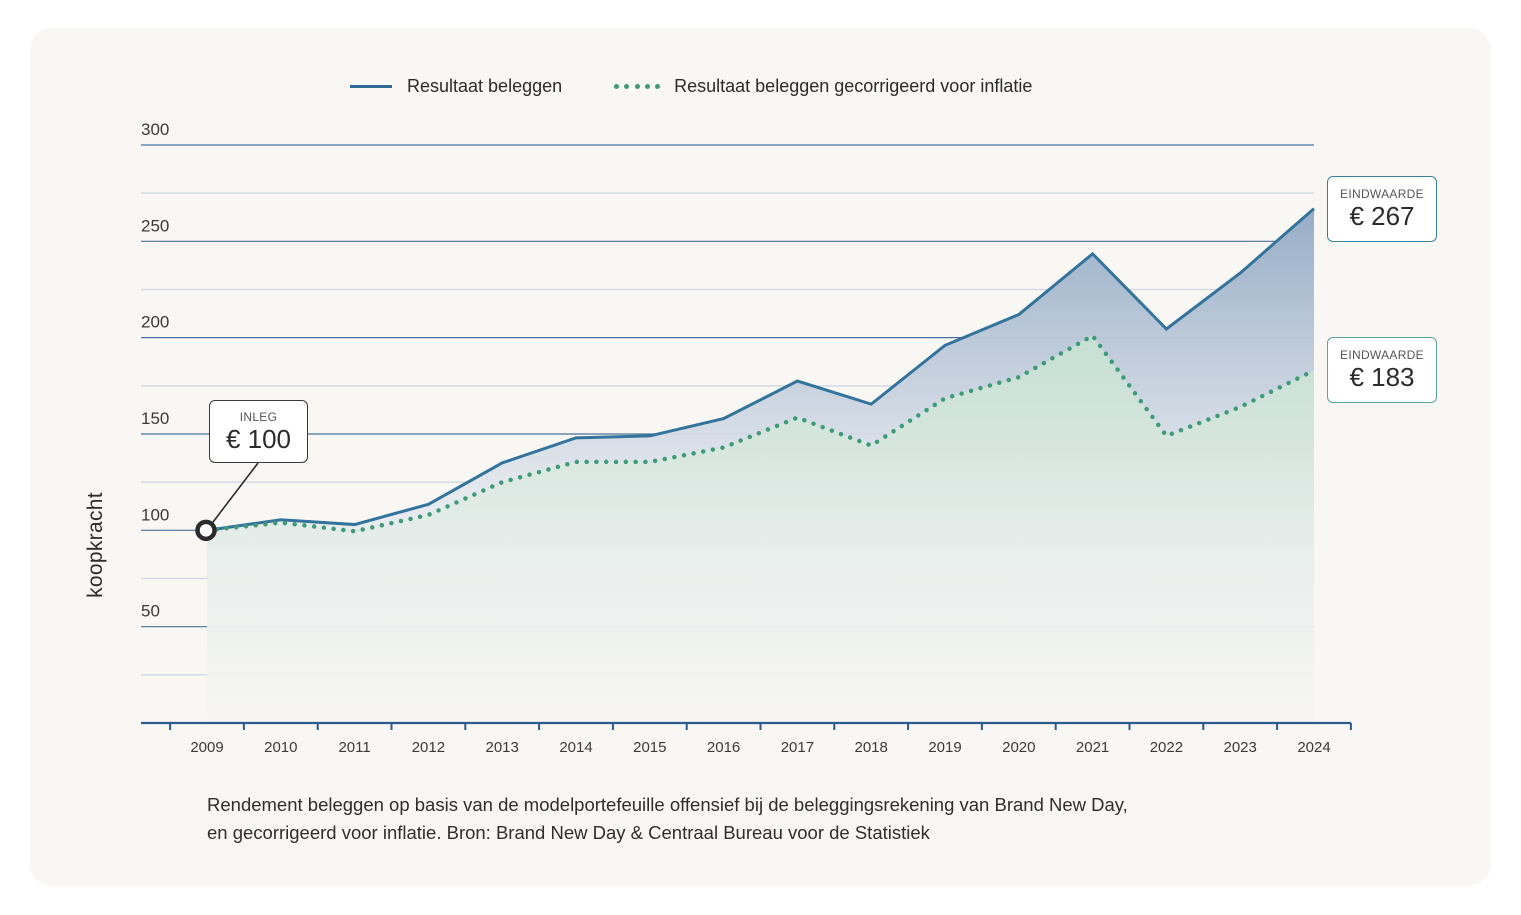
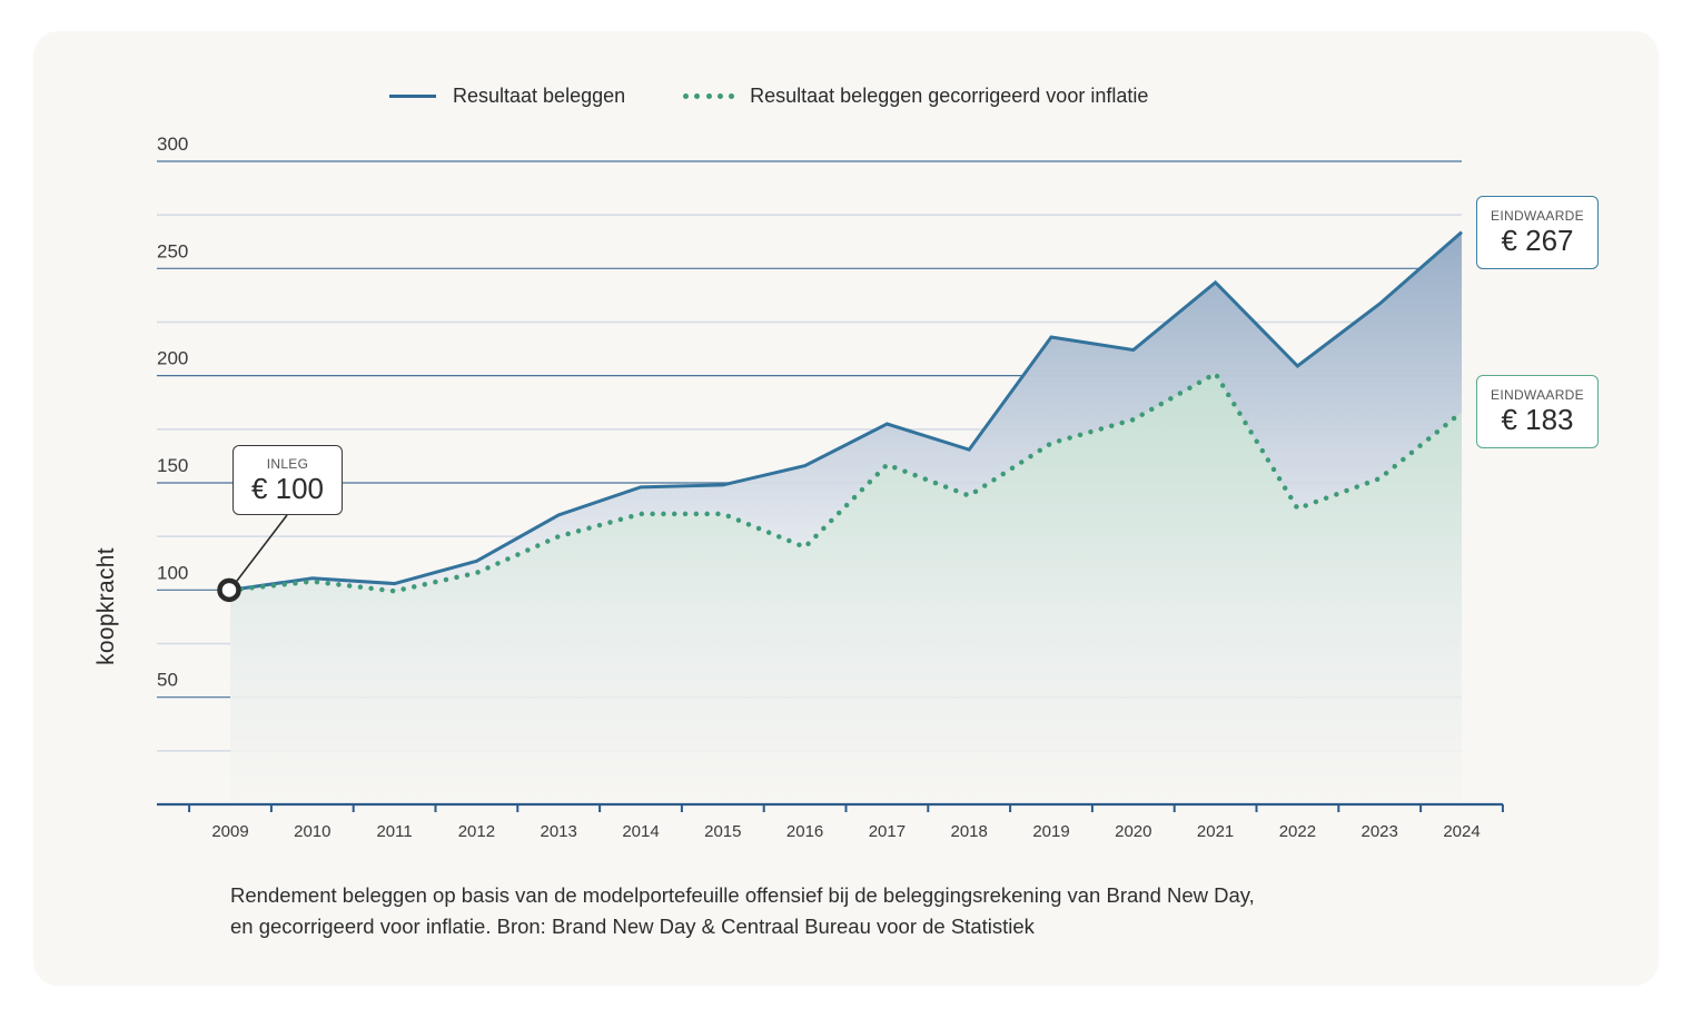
Resultaat beleggen gecorrigeerd voor inflatie/2016: 143 -> 120
Resultaat beleggen/2019: 196 -> 218
Resultaat beleggen gecorrigeerd voor inflatie/2022: 149 -> 138
Resultaat beleggen gecorrigeerd voor inflatie/2023: 164 -> 152
